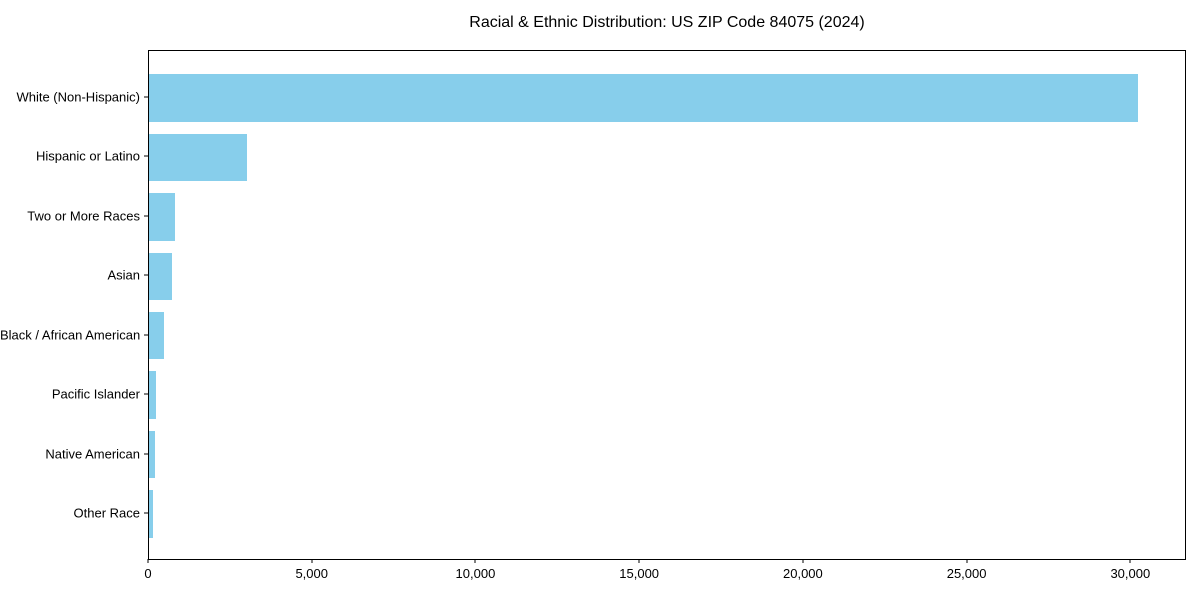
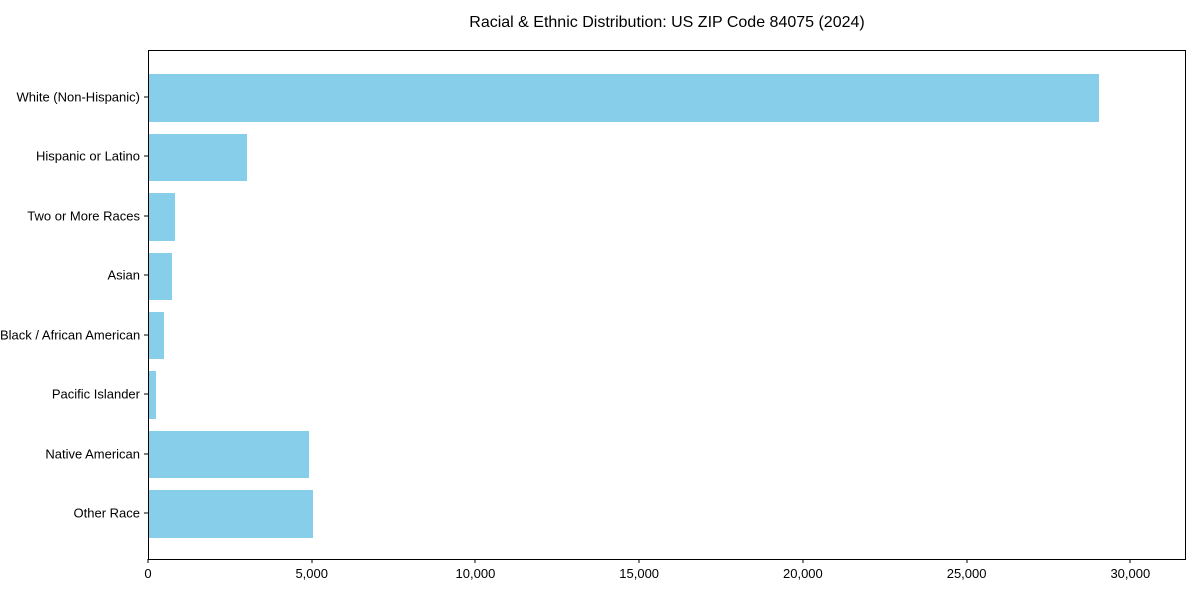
White (Non-Hispanic): 30200 -> 29000
Native American: 200 -> 4900
Other Race: 100 -> 5000
